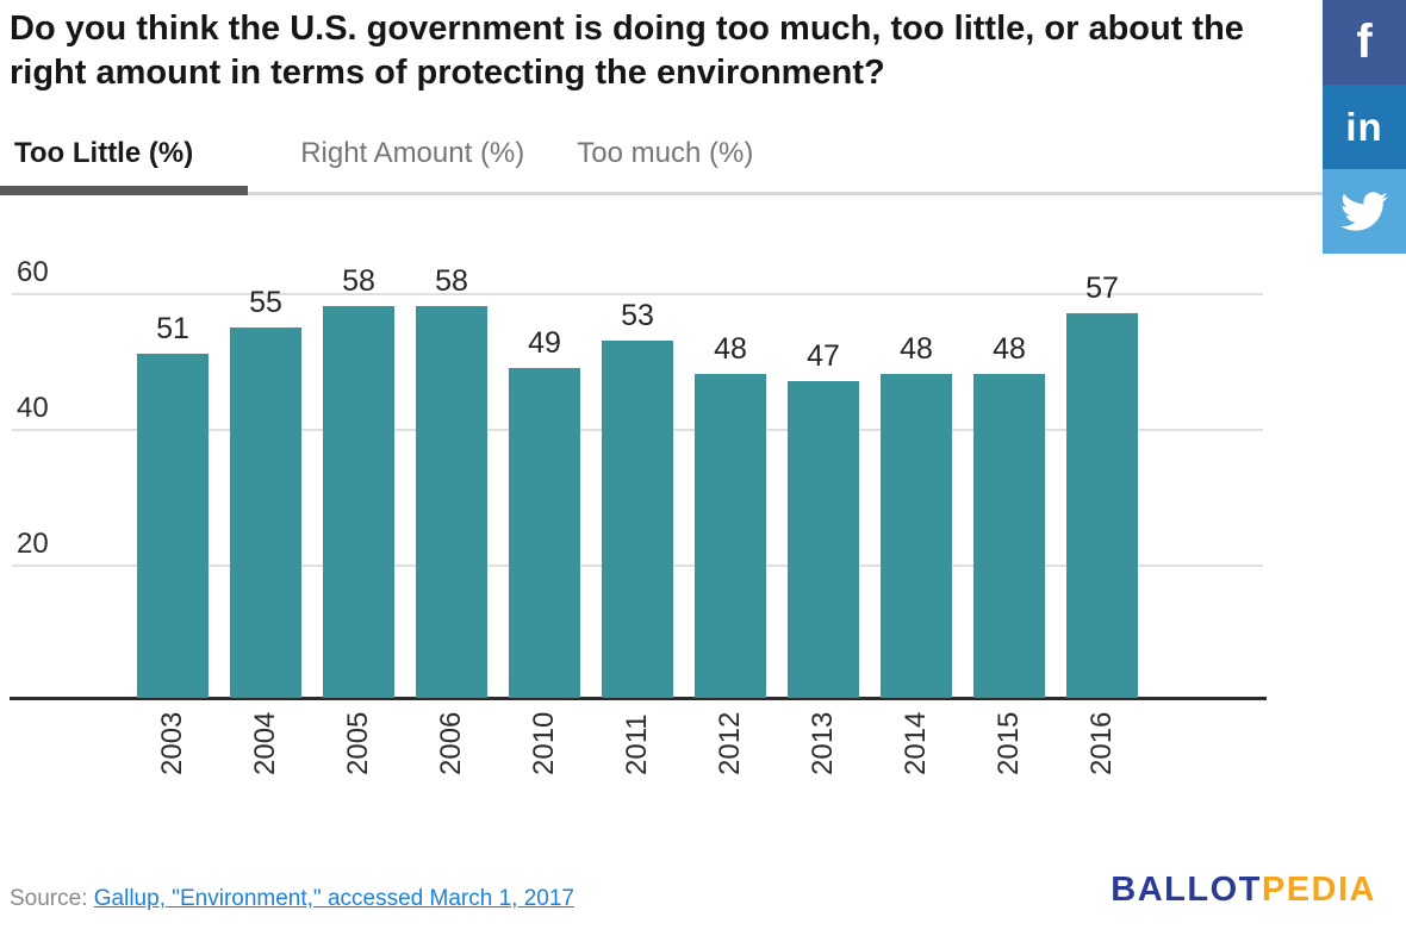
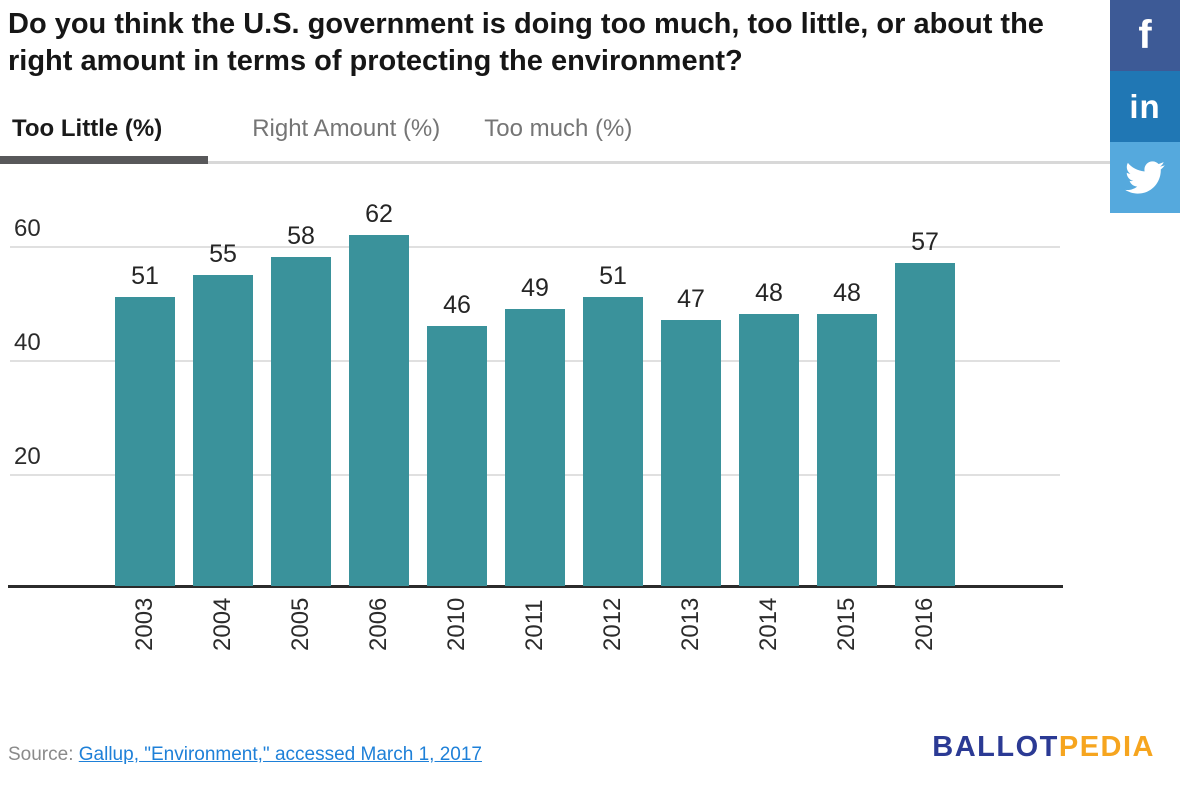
2006: 58 -> 62
2010: 49 -> 46
2011: 53 -> 49
2012: 48 -> 51
